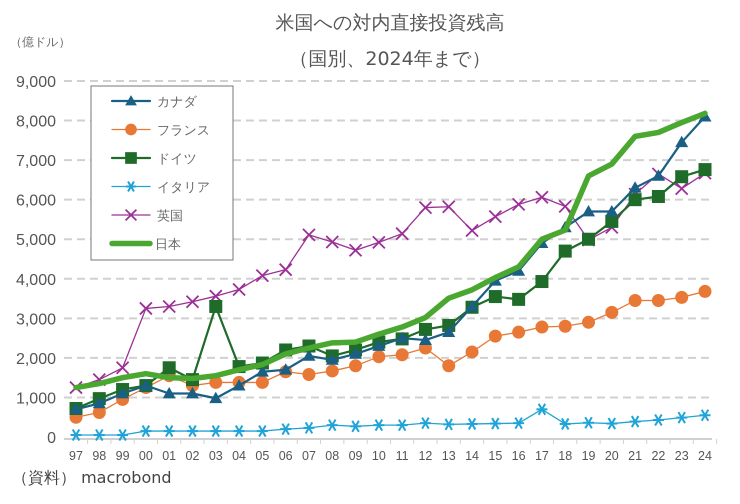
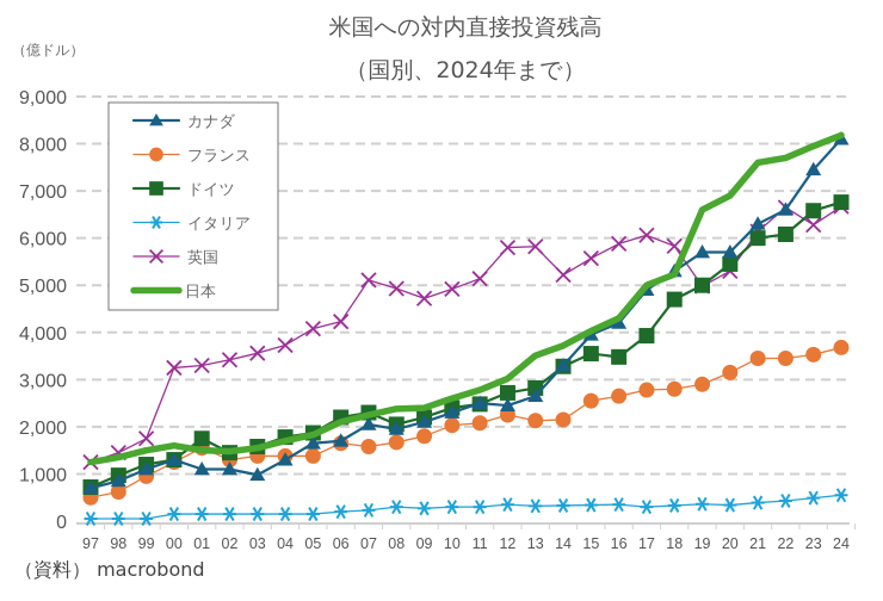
ドイツ/03: 3300 -> 1600
フランス/13: 1800 -> 2100
イタリア/17: 700 -> 300
